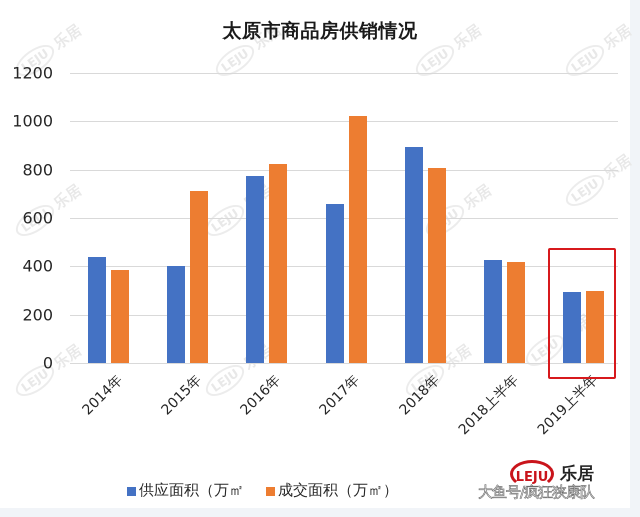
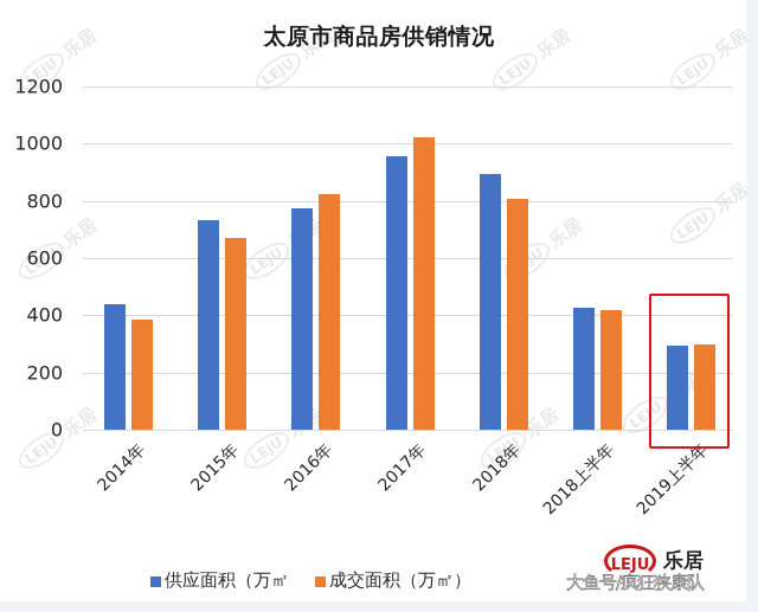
供应面积（万㎡/2015年: 400 -> 730
成交面积（万㎡）/2015年: 710 -> 670
供应面积（万㎡/2017年: 660 -> 960
